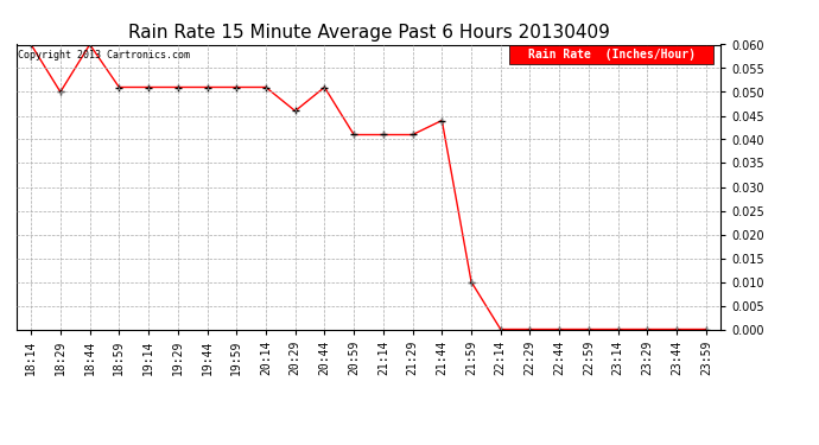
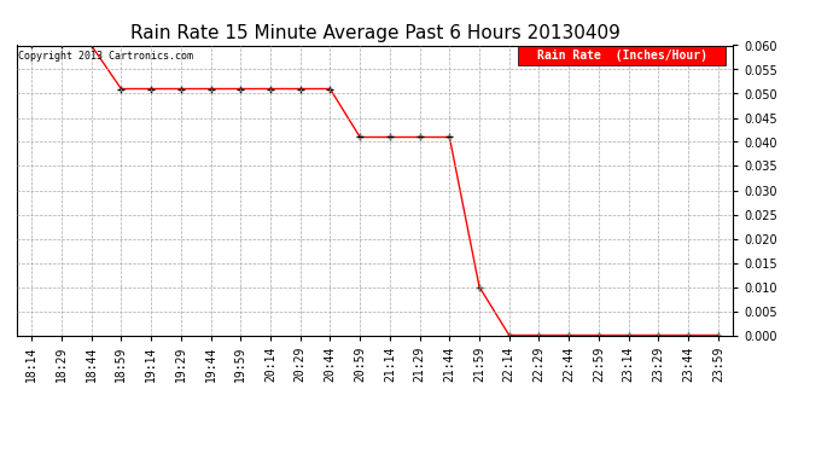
18:29: 0.050 -> 0.060
20:29: 0.046 -> 0.051
21:44: 0.044 -> 0.041
